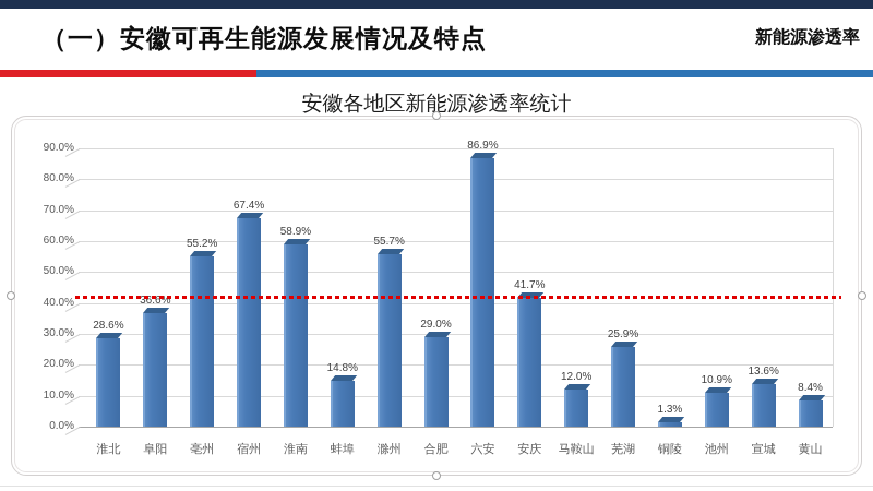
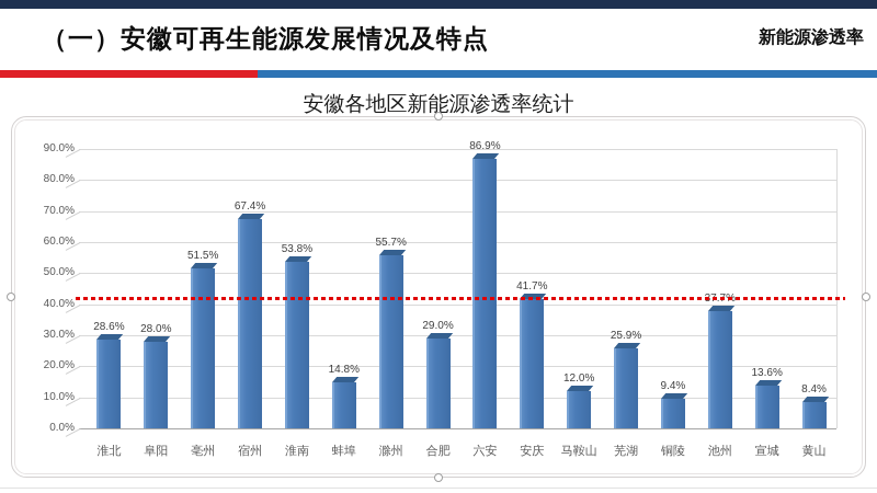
阜阳: 36.6% -> 28.0%
亳州: 55.2% -> 51.5%
淮南: 58.9% -> 53.8%
铜陵: 1.3% -> 9.4%
池州: 10.9% -> 37.7%
